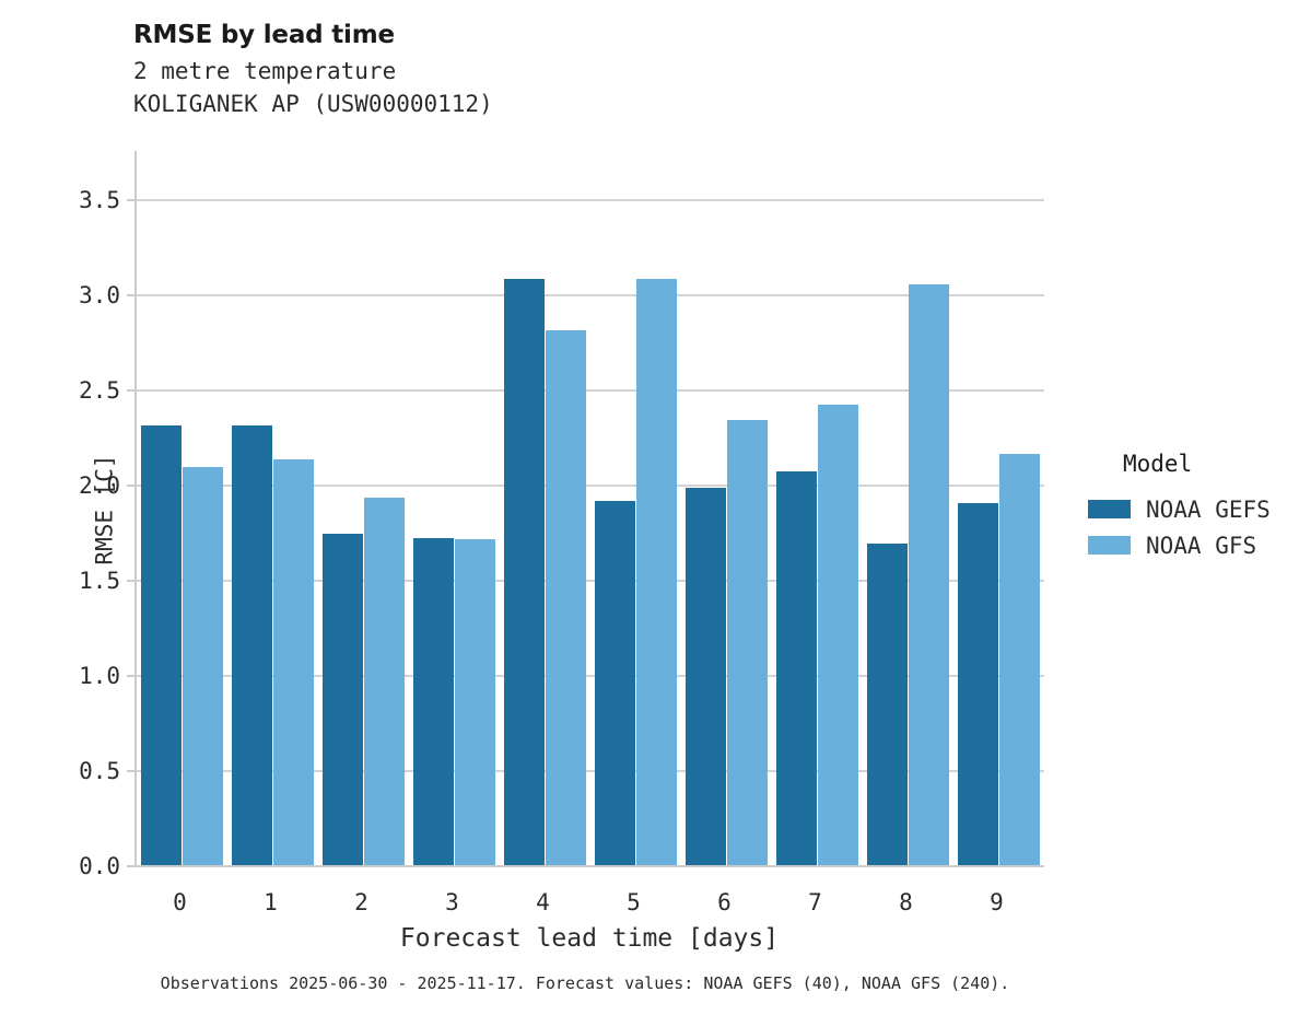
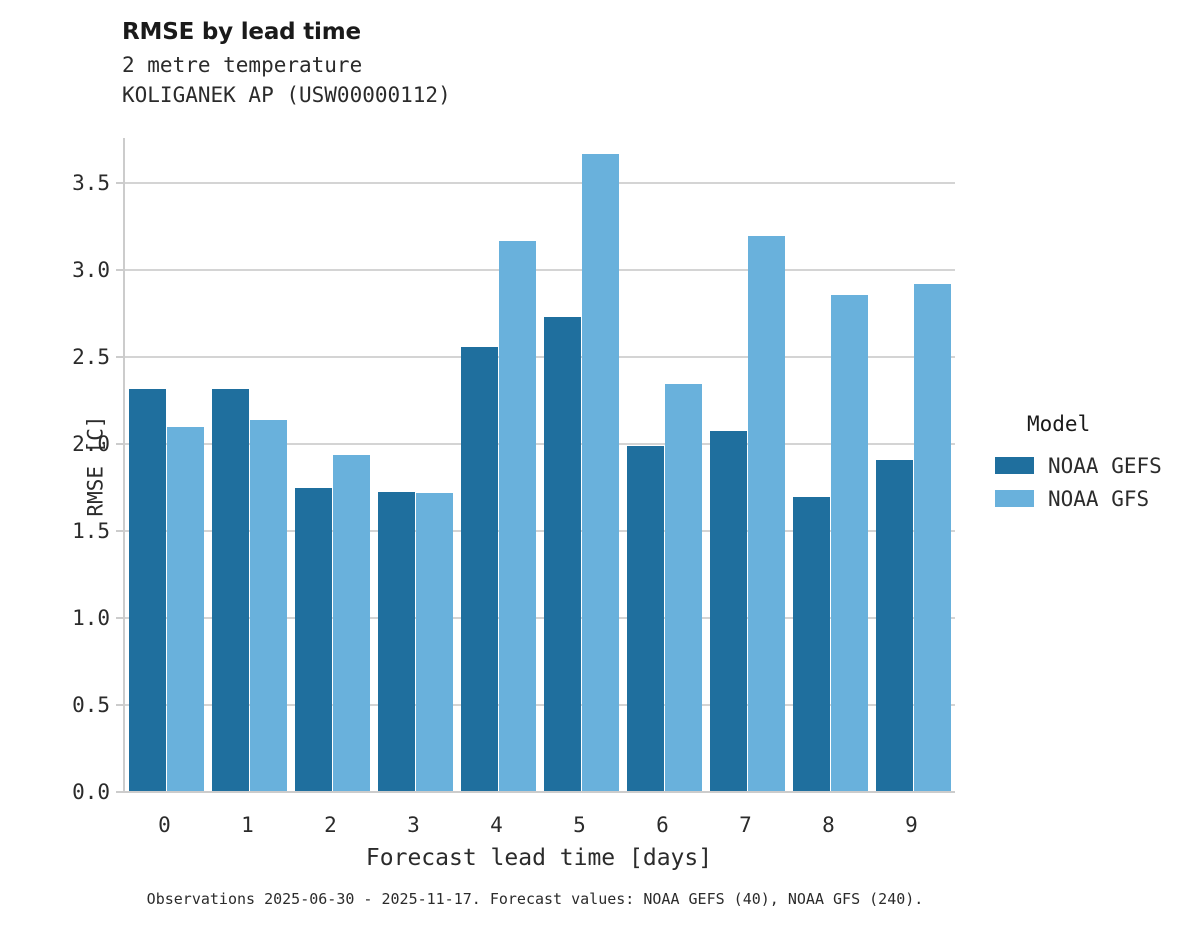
NOAA GEFS/4: 3.08 -> 2.55
NOAA GFS/4: 2.81 -> 3.16
NOAA GEFS/5: 1.91 -> 2.72
NOAA GFS/5: 3.08 -> 3.66
NOAA GFS/7: 2.42 -> 3.19
NOAA GFS/8: 3.05 -> 2.85
NOAA GFS/9: 2.16 -> 2.91
